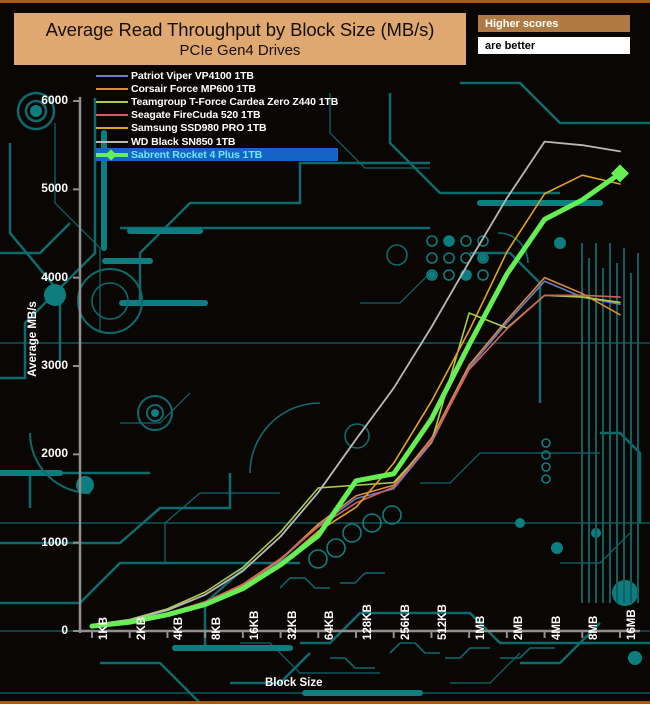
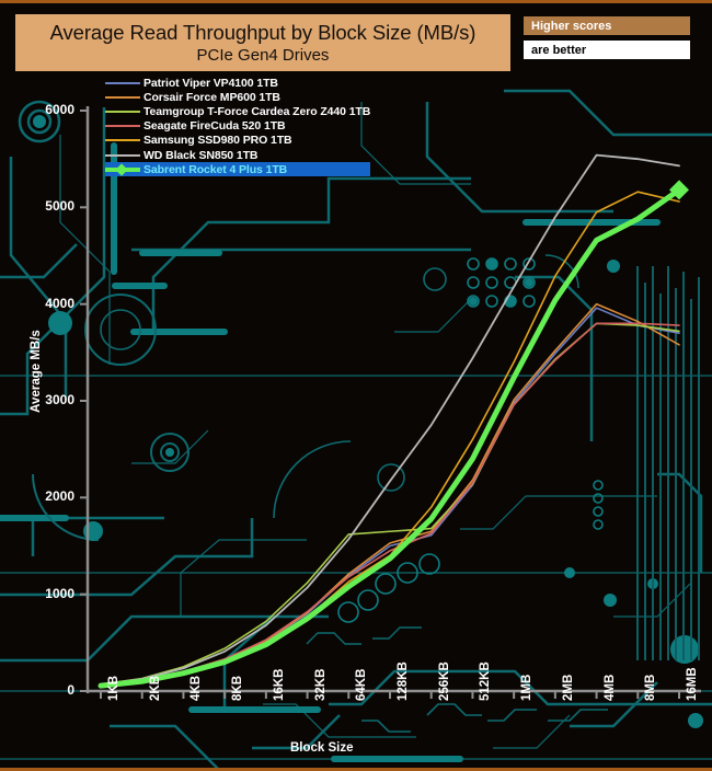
Sabrent Rocket 4 Plus 1TB/128KB: 1700 -> 1400
Teamgroup T-Force Cardea Zero Z440 1TB/1MB: 3600 -> 3000
